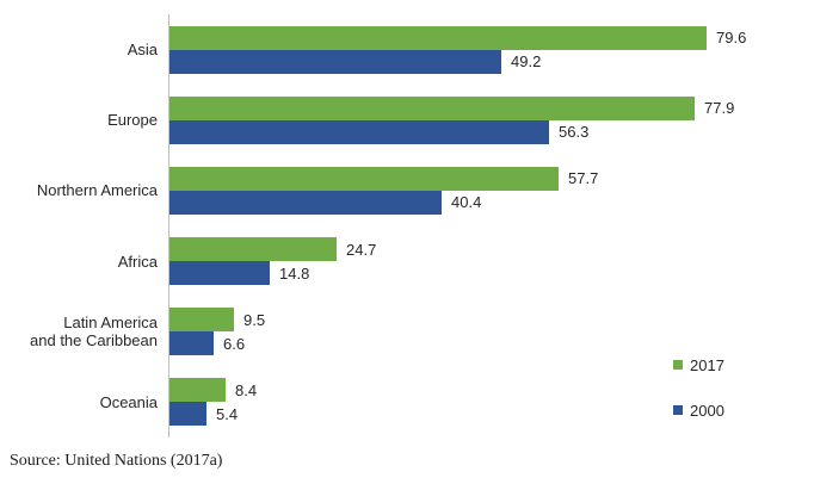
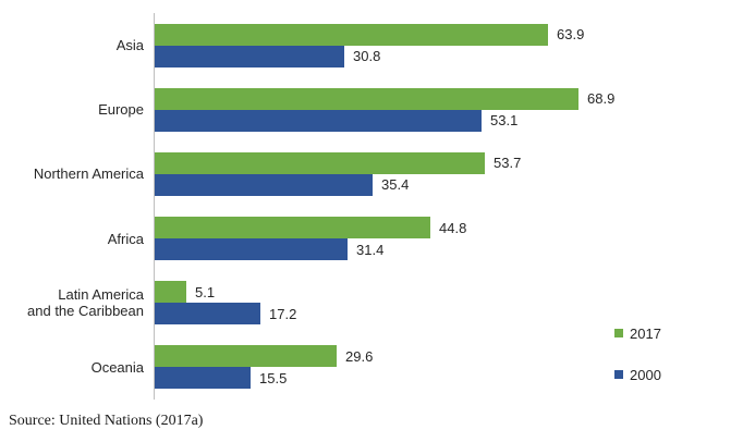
2017/Asia: 79.6 -> 63.9
2000/Asia: 49.2 -> 30.8
2017/Europe: 77.9 -> 68.9
2000/Europe: 56.3 -> 53.1
2017/Northern America: 57.7 -> 53.7
2000/Northern America: 40.4 -> 35.4
2017/Africa: 24.7 -> 44.8
2000/Africa: 14.8 -> 31.4
2017/Latin America and the Caribbean: 9.5 -> 5.1
2000/Latin America and the Caribbean: 6.6 -> 17.2
2017/Oceania: 8.4 -> 29.6
2000/Oceania: 5.4 -> 15.5
